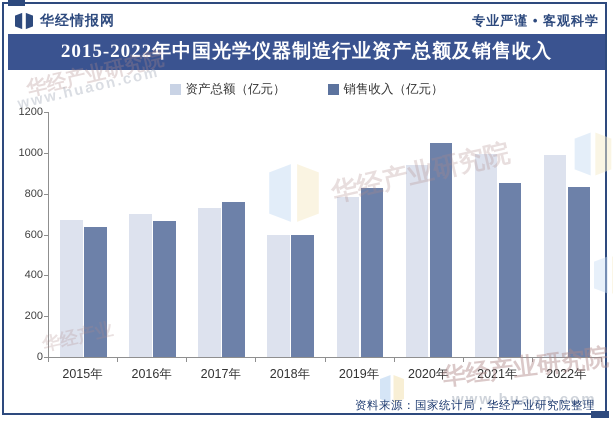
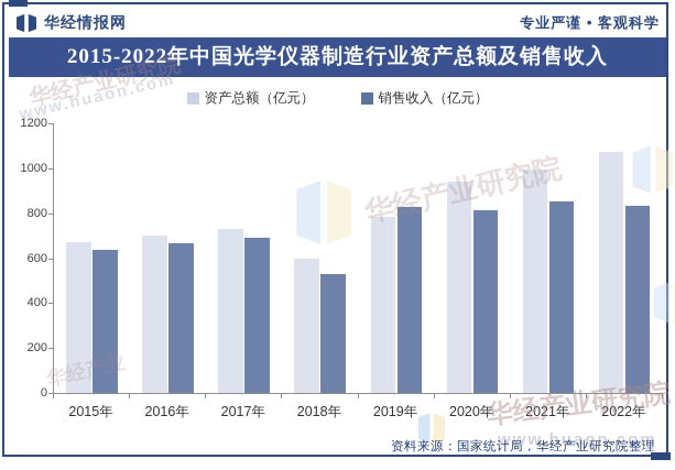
销售收入（亿元）/2017年: 760 -> 690
销售收入（亿元）/2018年: 600 -> 530
销售收入（亿元）/2020年: 1050 -> 820
资产总额（亿元）/2022年: 990 -> 1080
